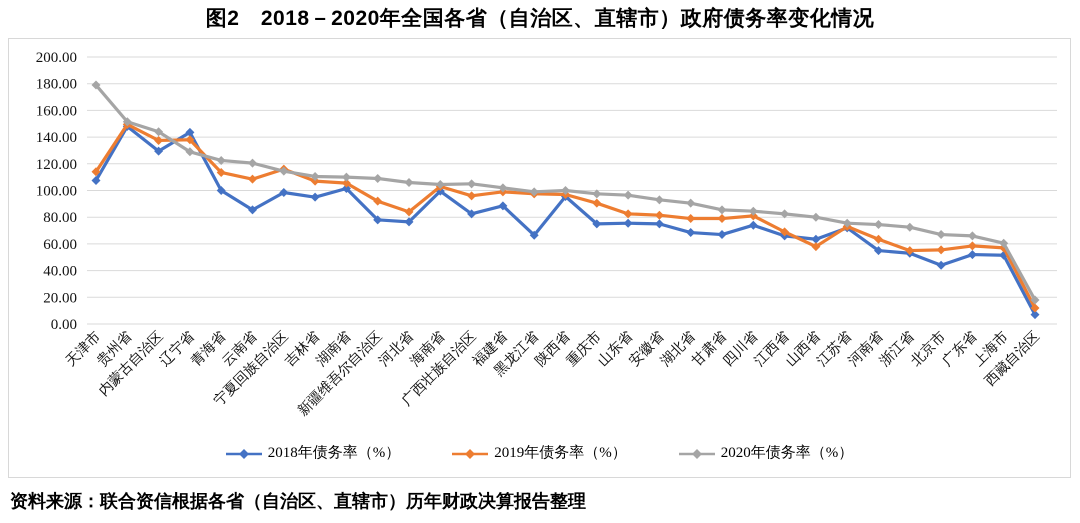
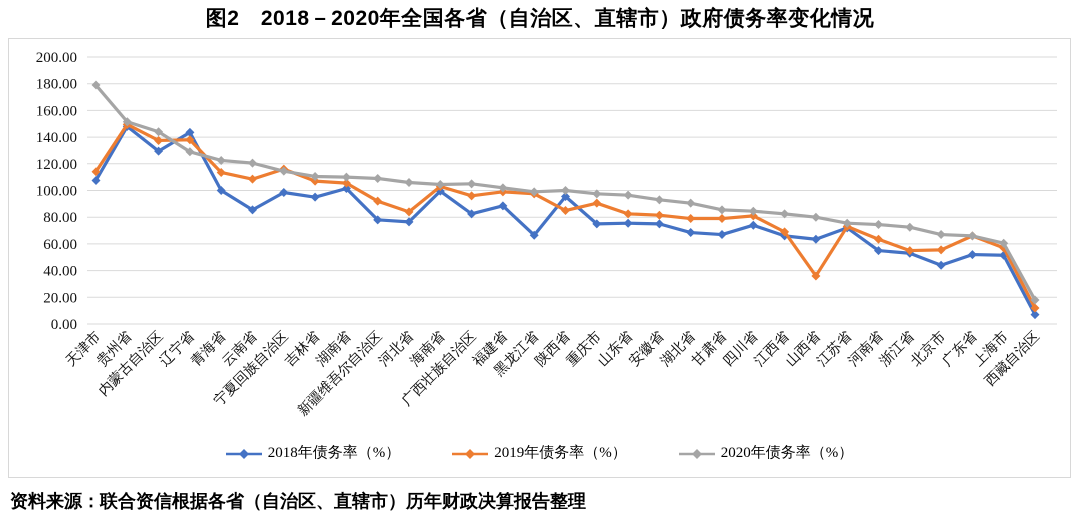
2019年债务率（%）/陕西省: 97 -> 85
2019年债务率（%）/山西省: 58 -> 36
2019年债务率（%）/广东省: 58 -> 66
